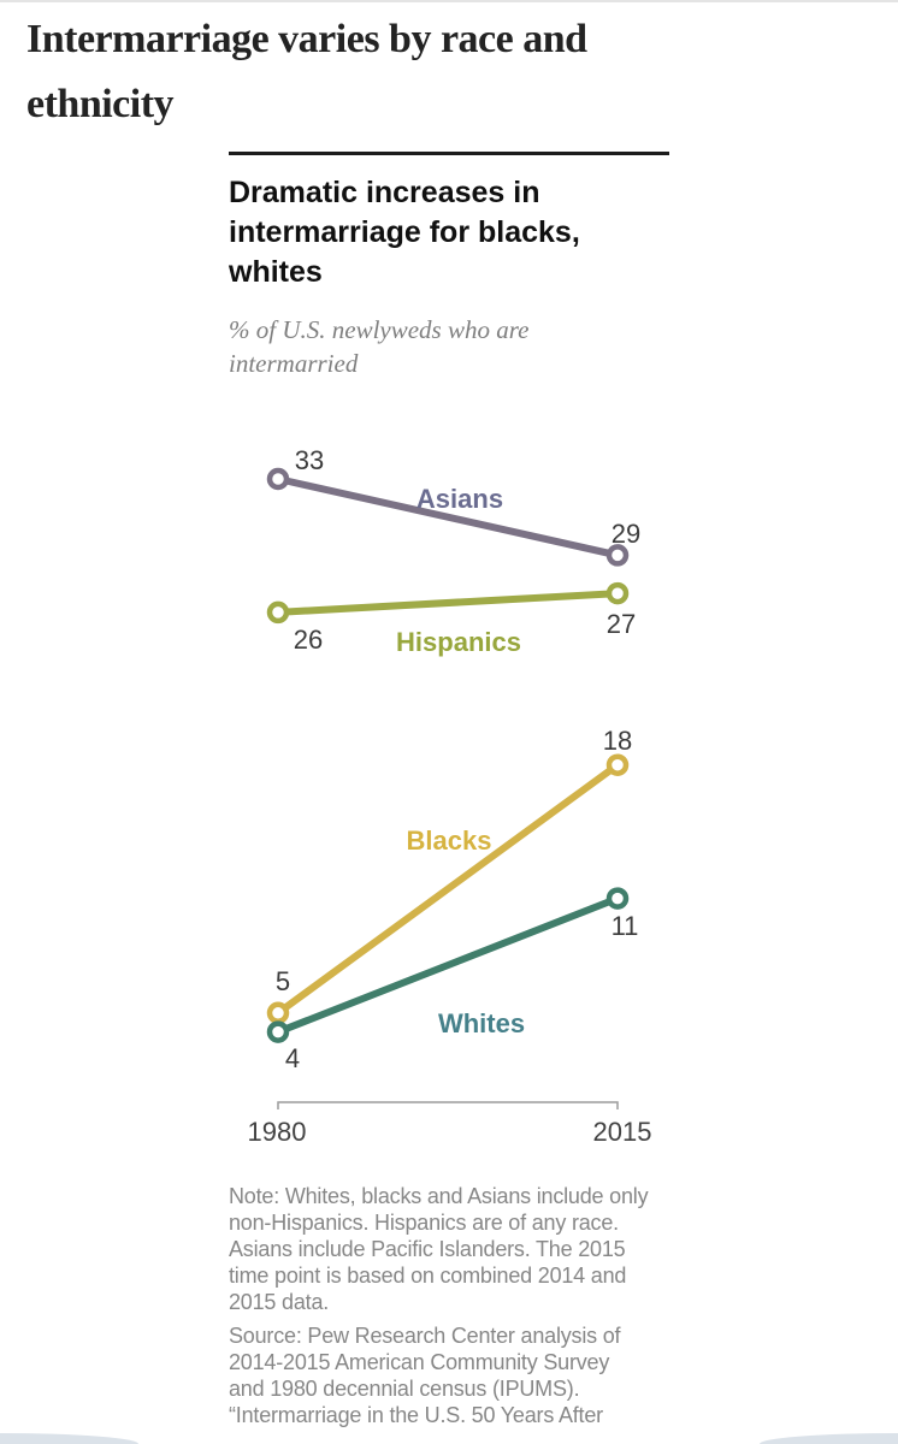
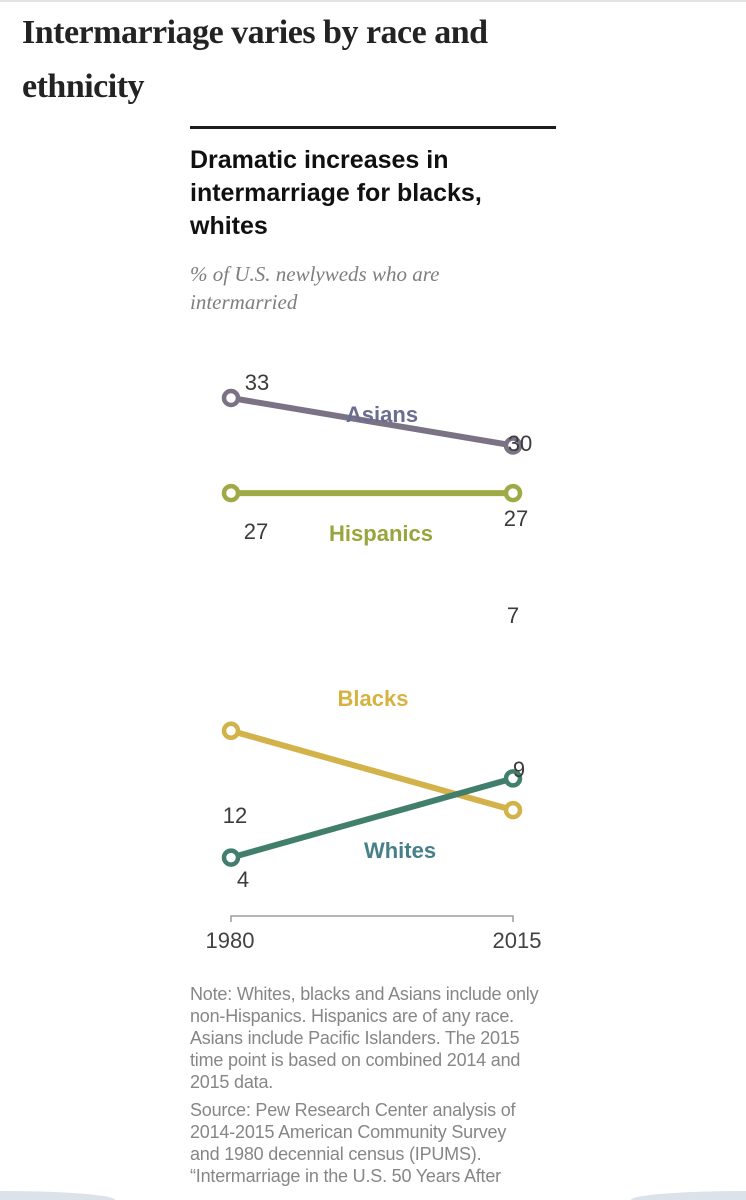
Hispanics/1980: 26 -> 27
Blacks/1980: 5 -> 12
Asians/2015: 29 -> 30
Blacks/2015: 18 -> 7
Whites/2015: 11 -> 9
